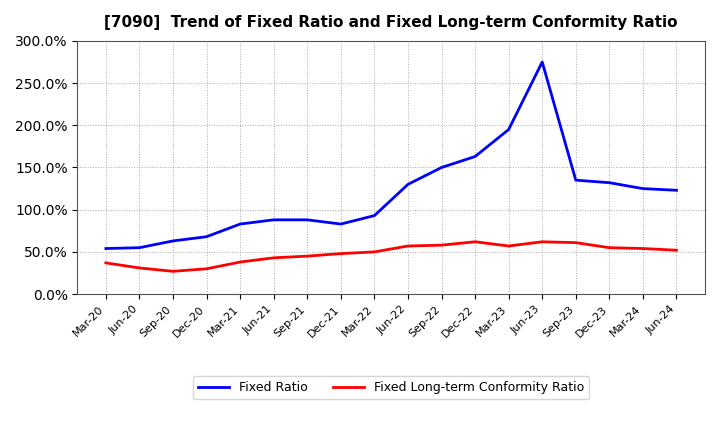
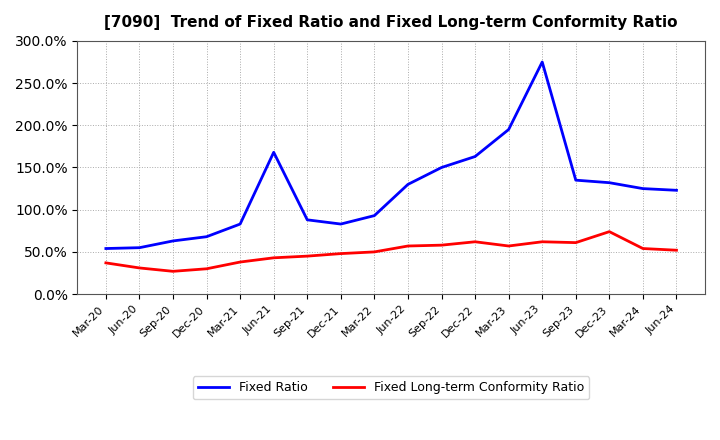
Fixed Ratio/Jun-21: 88% -> 168%
Fixed Long-term Conformity Ratio/Dec-23: 55% -> 74%
